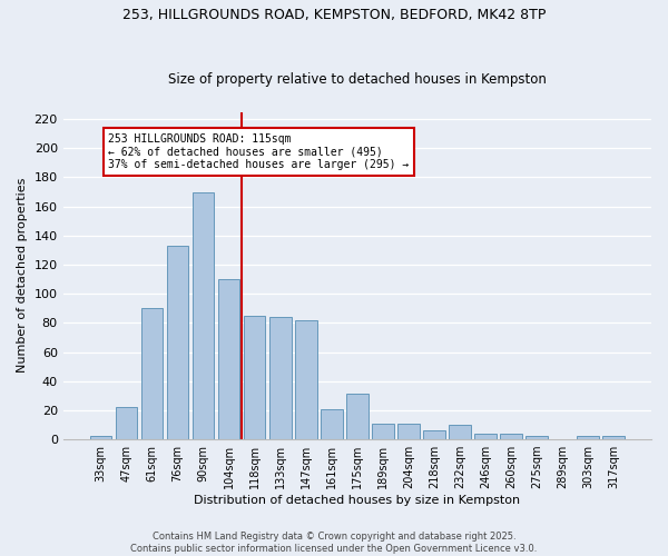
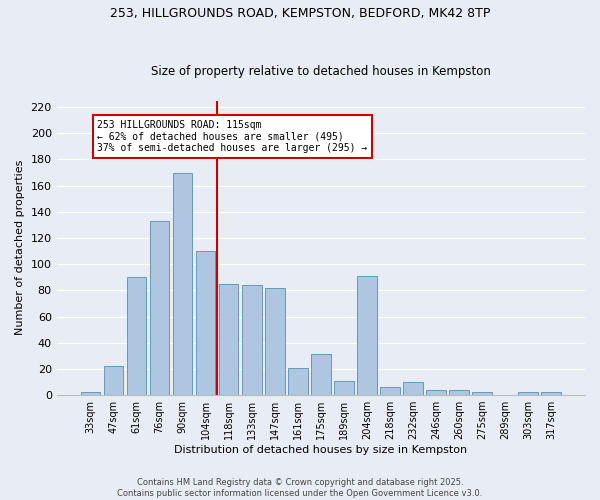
204sqm: 11 -> 91
